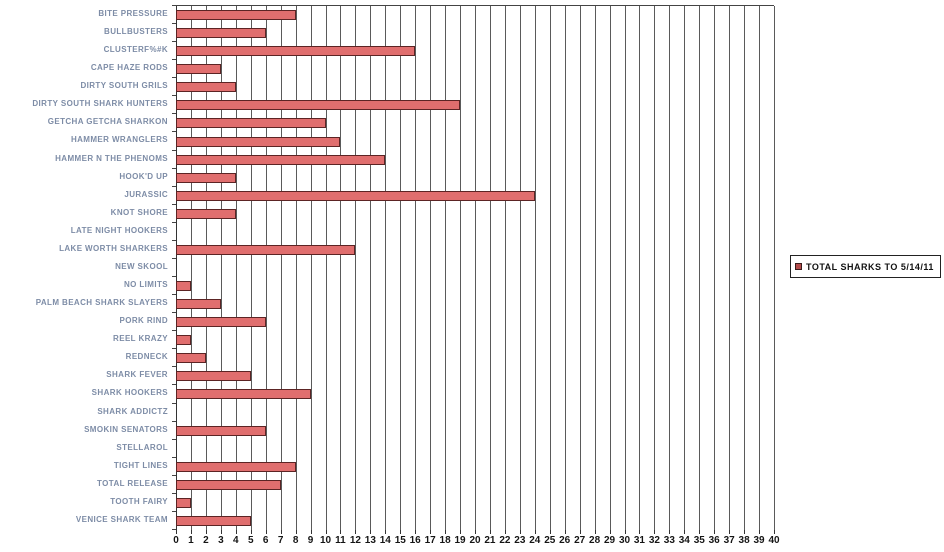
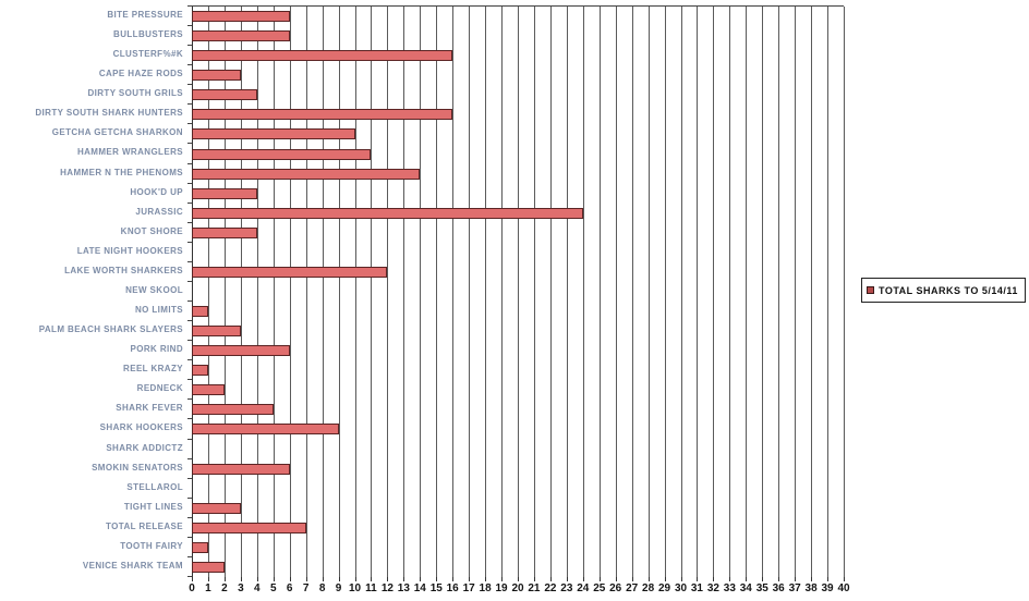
BITE PRESSURE: 8 -> 6
DIRTY SOUTH SHARK HUNTERS: 19 -> 16
TIGHT LINES: 8 -> 3
VENICE SHARK TEAM: 5 -> 2
